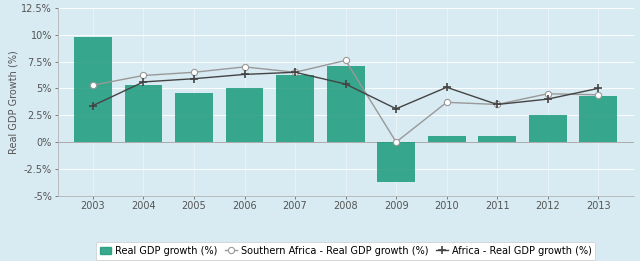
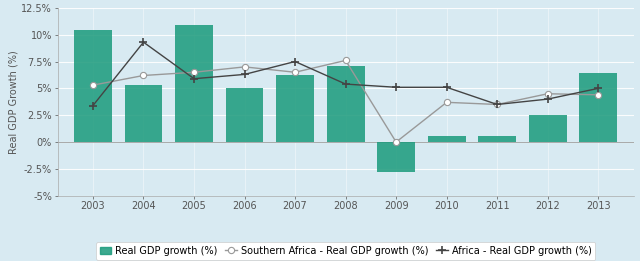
Real GDP growth (%)/2003: 9.8% -> 10.4%
Africa - Real GDP growth (%)/2004: 5.6% -> 9.3%
Real GDP growth (%)/2005: 4.6% -> 10.9%
Africa - Real GDP growth (%)/2007: 6.5% -> 7.5%
Real GDP growth (%)/2009: -3.7% -> -2.8%
Africa - Real GDP growth (%)/2009: 3.1% -> 5.1%
Real GDP growth (%)/2013: 4.3% -> 6.4%
